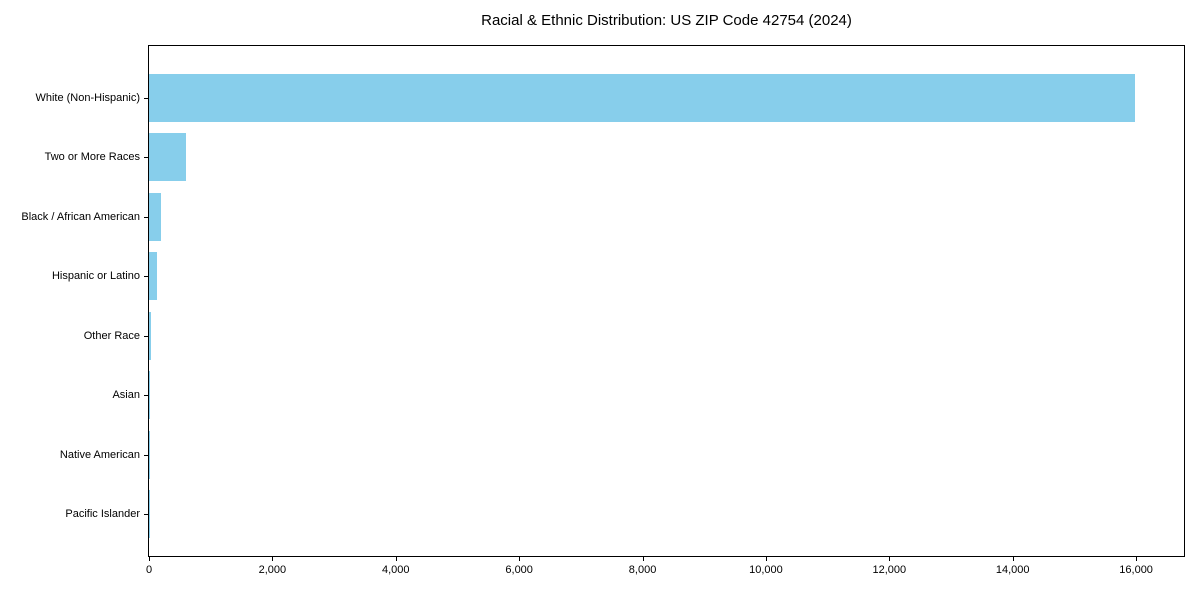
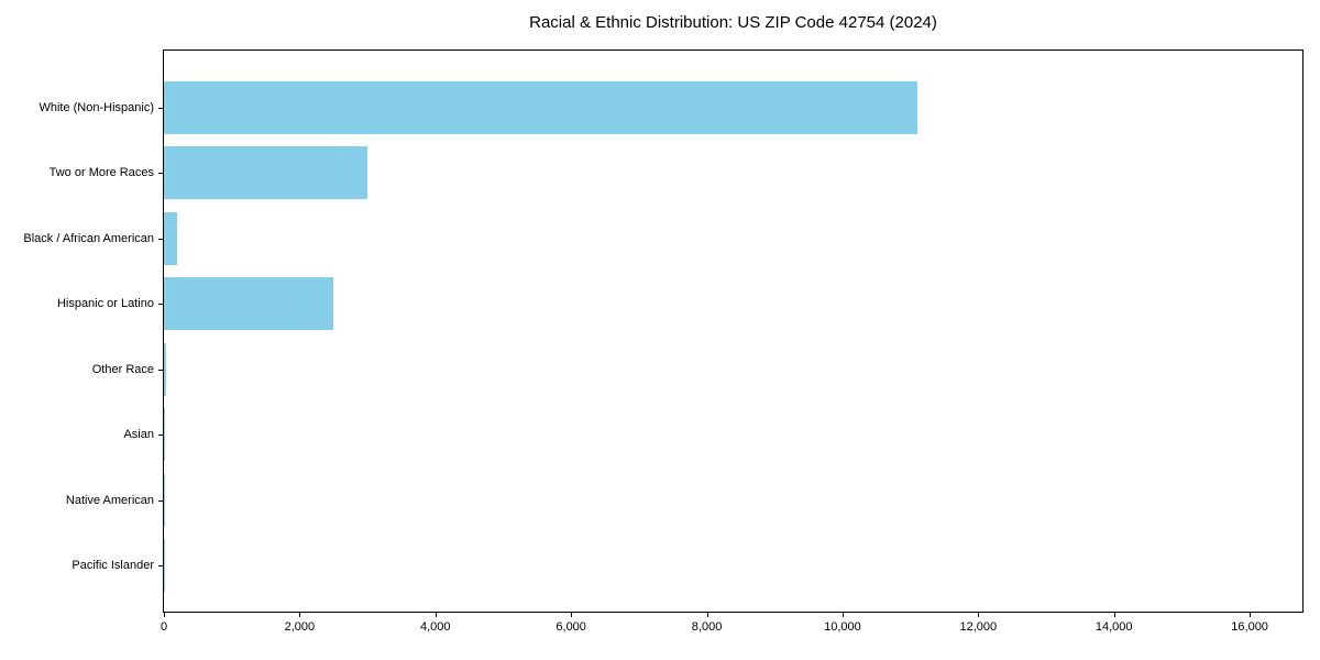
White (Non-Hispanic): 16000 -> 11100
Two or More Races: 600 -> 3000
Hispanic or Latino: 100 -> 2500
